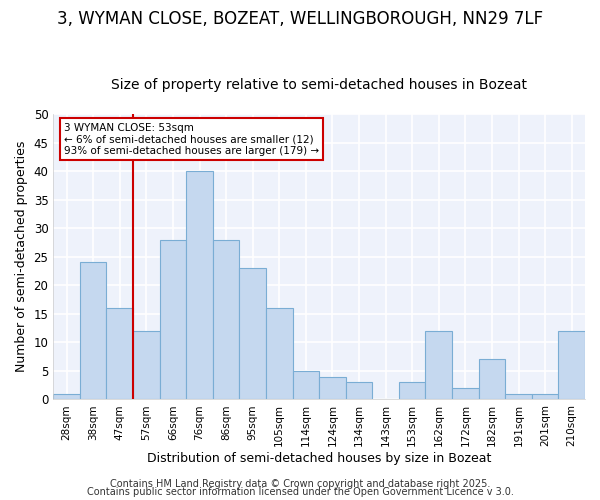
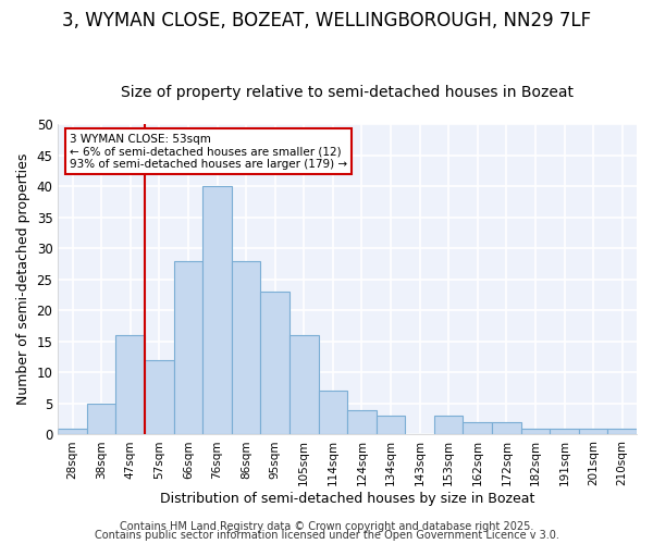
38sqm: 24 -> 5
114sqm: 5 -> 7
162sqm: 12 -> 2
182sqm: 7 -> 1
210sqm: 12 -> 1
